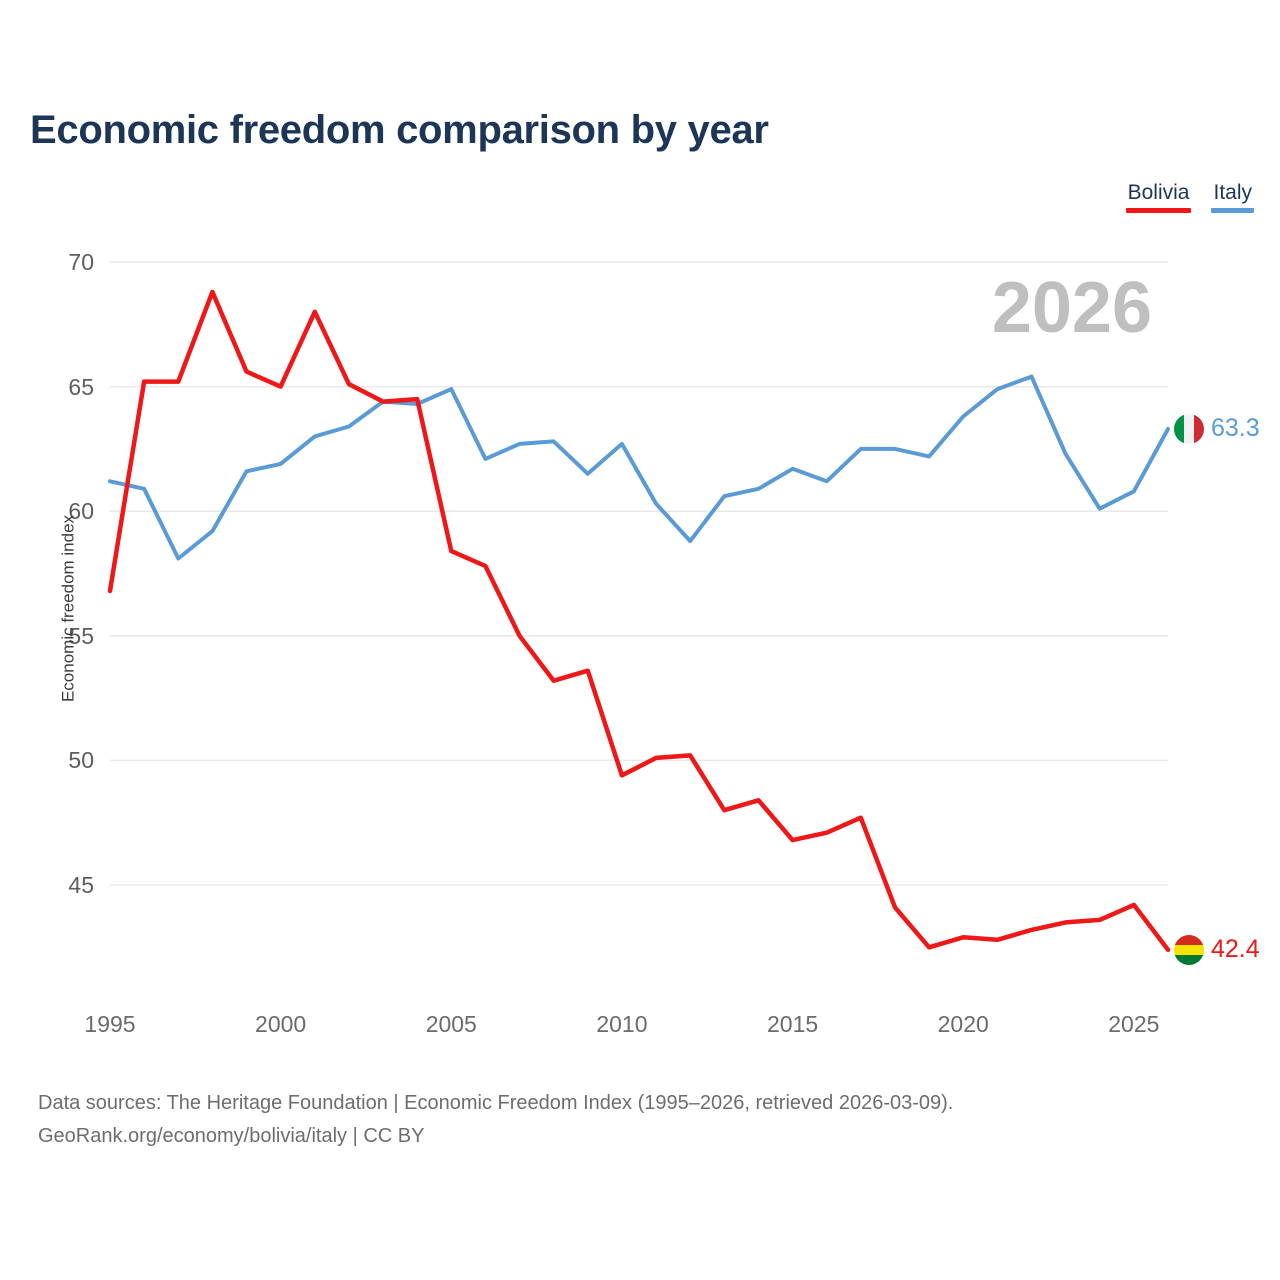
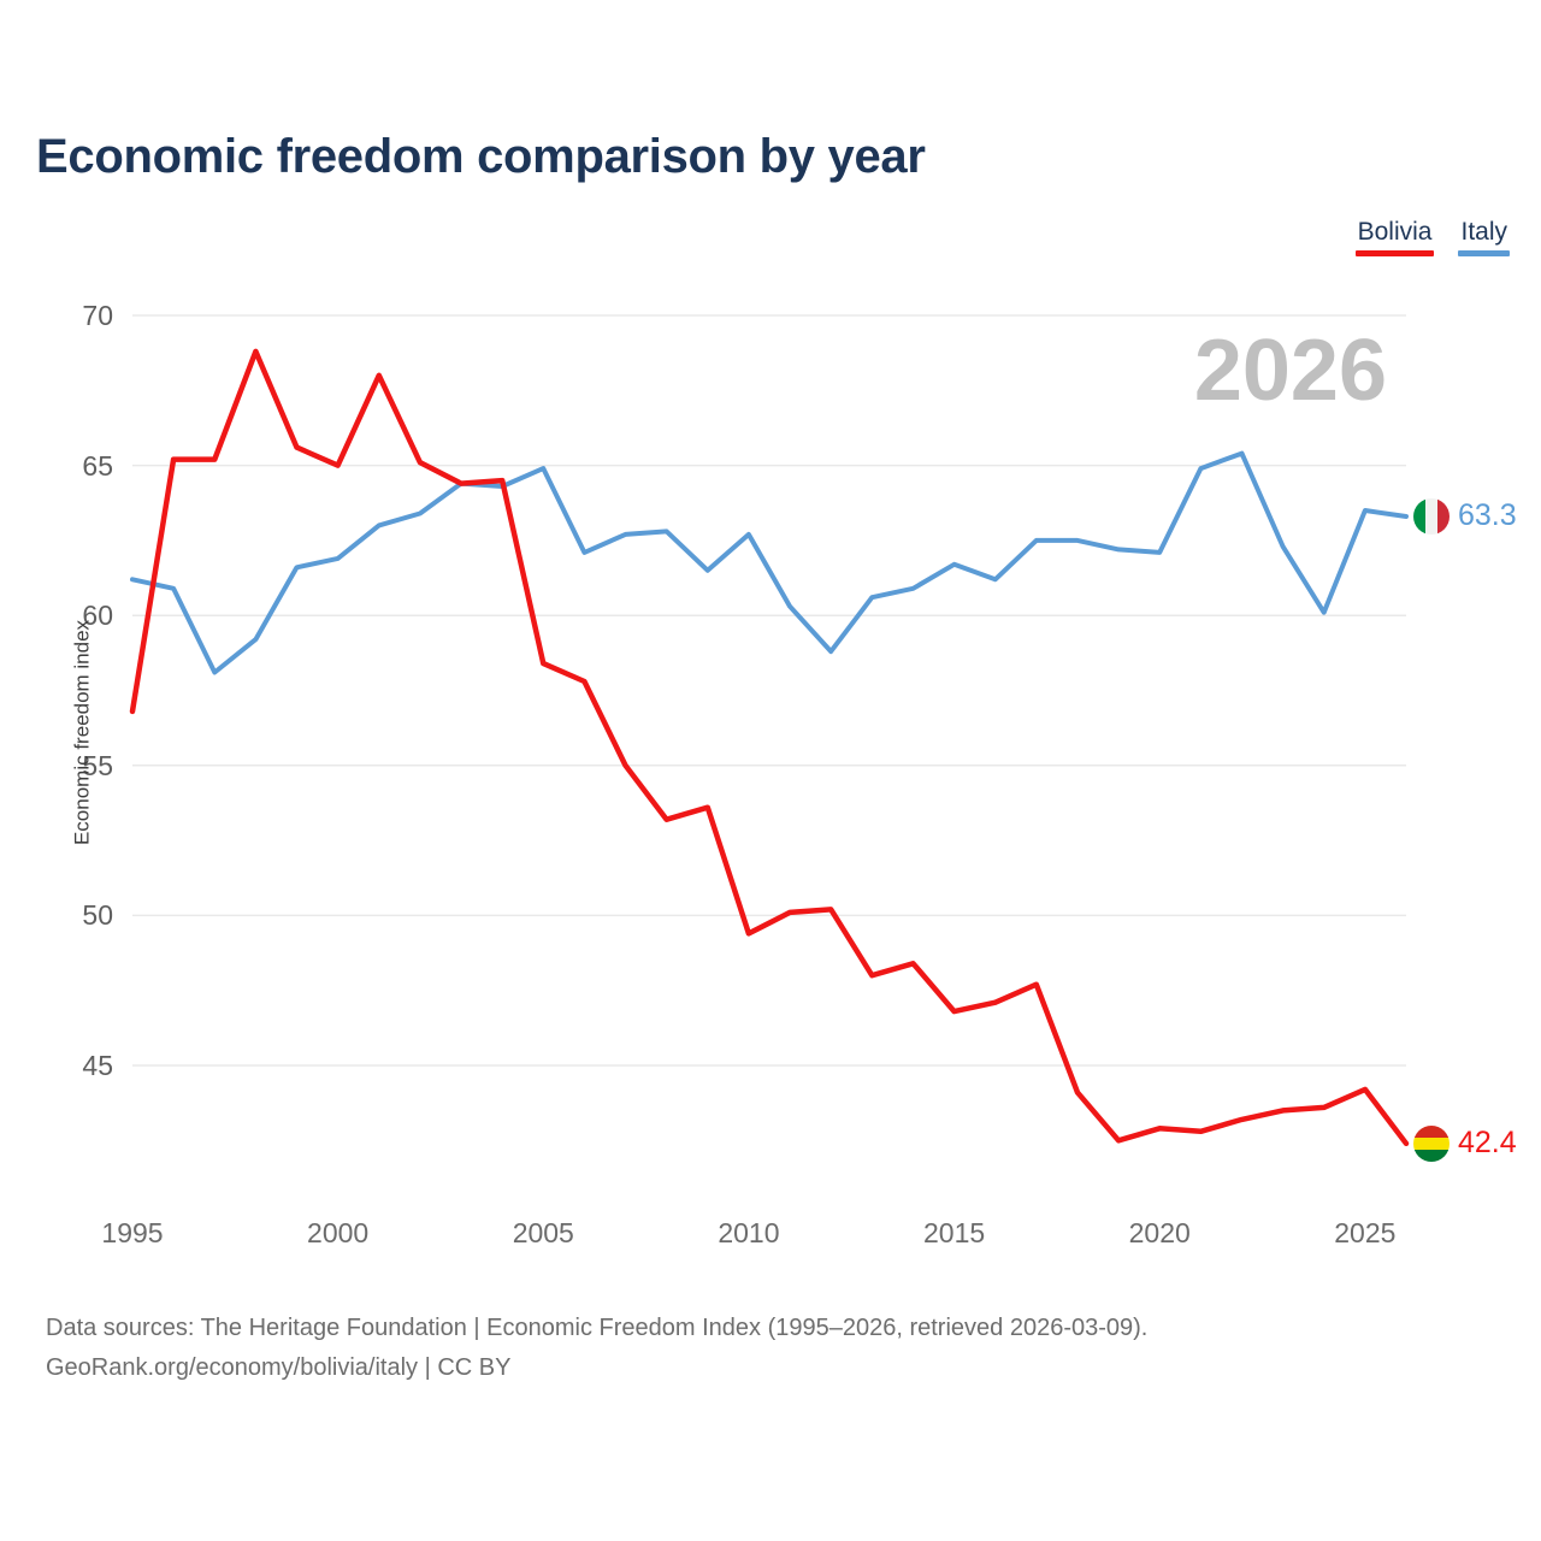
Italy/2020: 63.8 -> 62.1
Italy/2025: 60.8 -> 63.5
